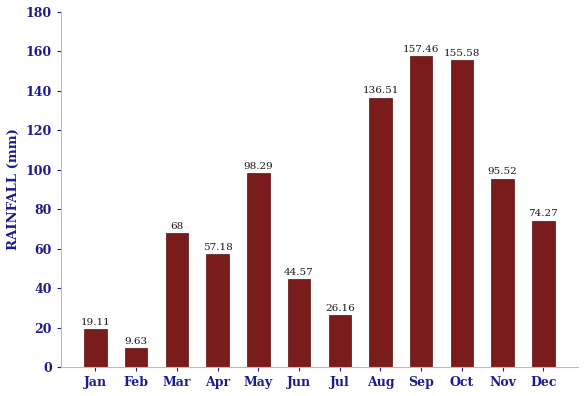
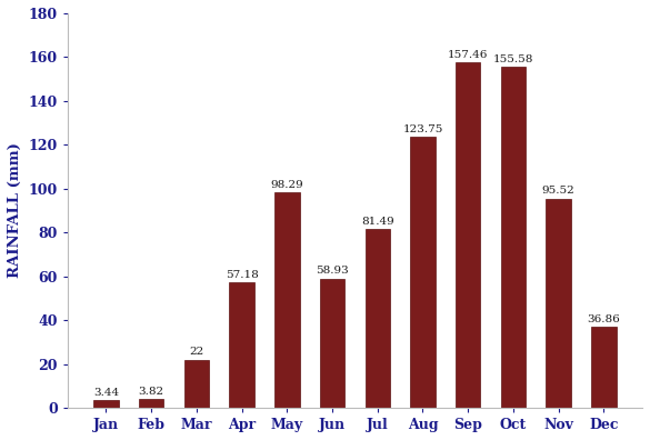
Jan: 19.11 -> 3.44
Feb: 9.63 -> 3.82
Mar: 68 -> 22
Jun: 44.57 -> 58.93
Jul: 26.16 -> 81.49
Aug: 136.51 -> 123.75
Dec: 74.27 -> 36.86
